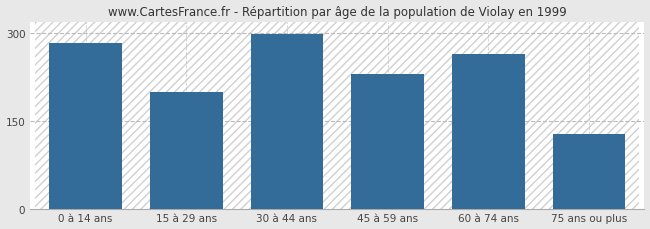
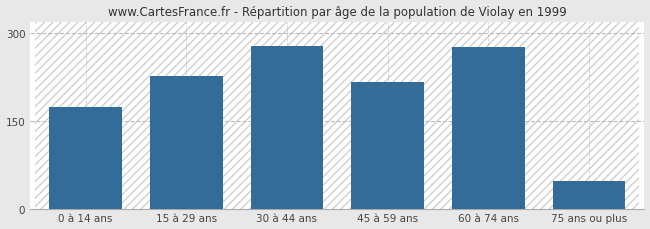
0 à 14 ans: 283 -> 174
15 à 29 ans: 200 -> 226
30 à 44 ans: 298 -> 278
45 à 59 ans: 230 -> 216
60 à 74 ans: 265 -> 276
75 ans ou plus: 128 -> 48
